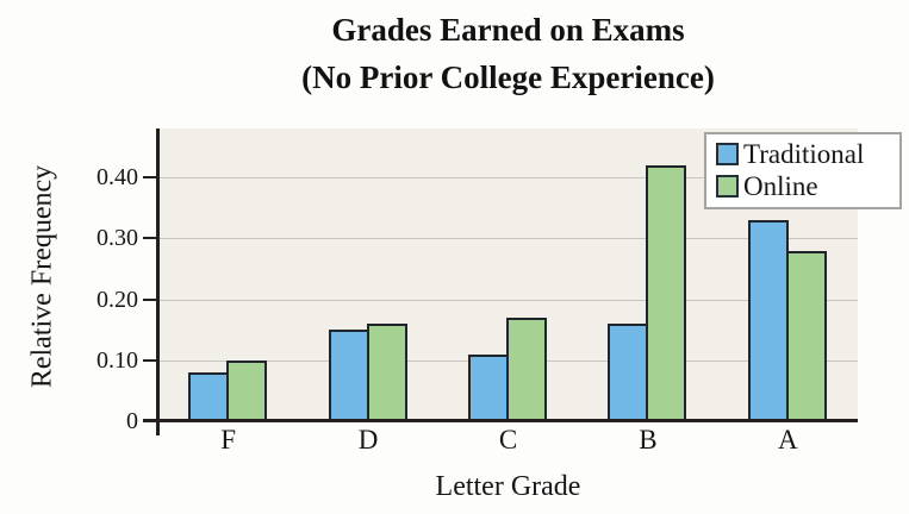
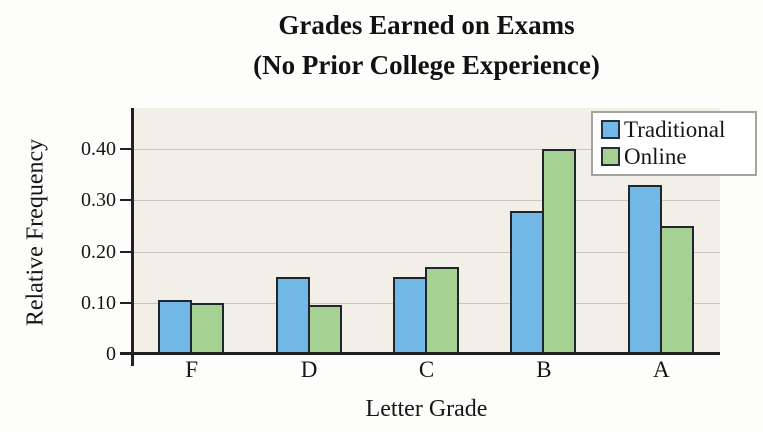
Traditional/F: 0.08 -> 0.10
Online/D: 0.16 -> 0.10
Traditional/C: 0.11 -> 0.15
Traditional/B: 0.16 -> 0.28
Online/B: 0.42 -> 0.40
Online/A: 0.28 -> 0.25
